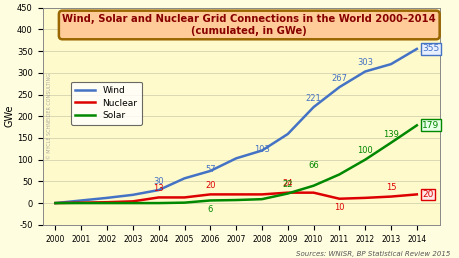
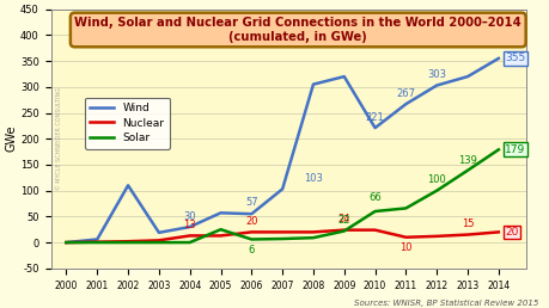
Wind/2002: 12 -> 110
Solar/2005: 1 -> 25
Wind/2006: 74 -> 55
Wind/2008: 121 -> 305
Wind/2009: 159 -> 320
Solar/2010: 40 -> 60
